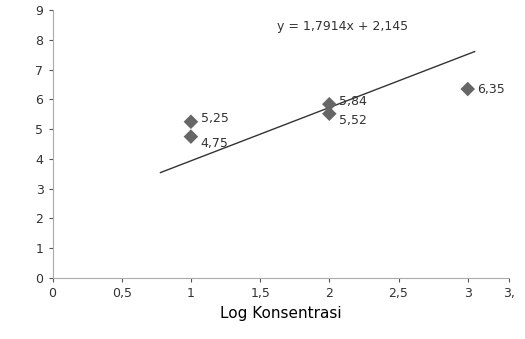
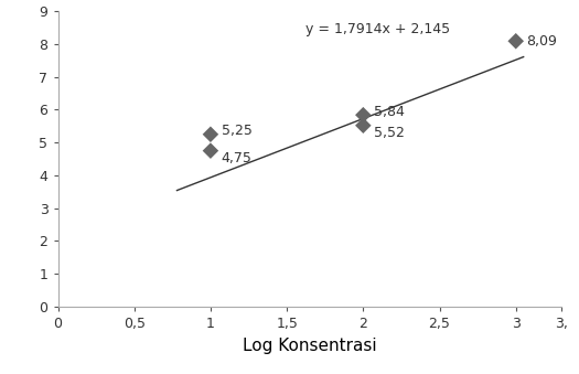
3: 6,35 -> 8,09
